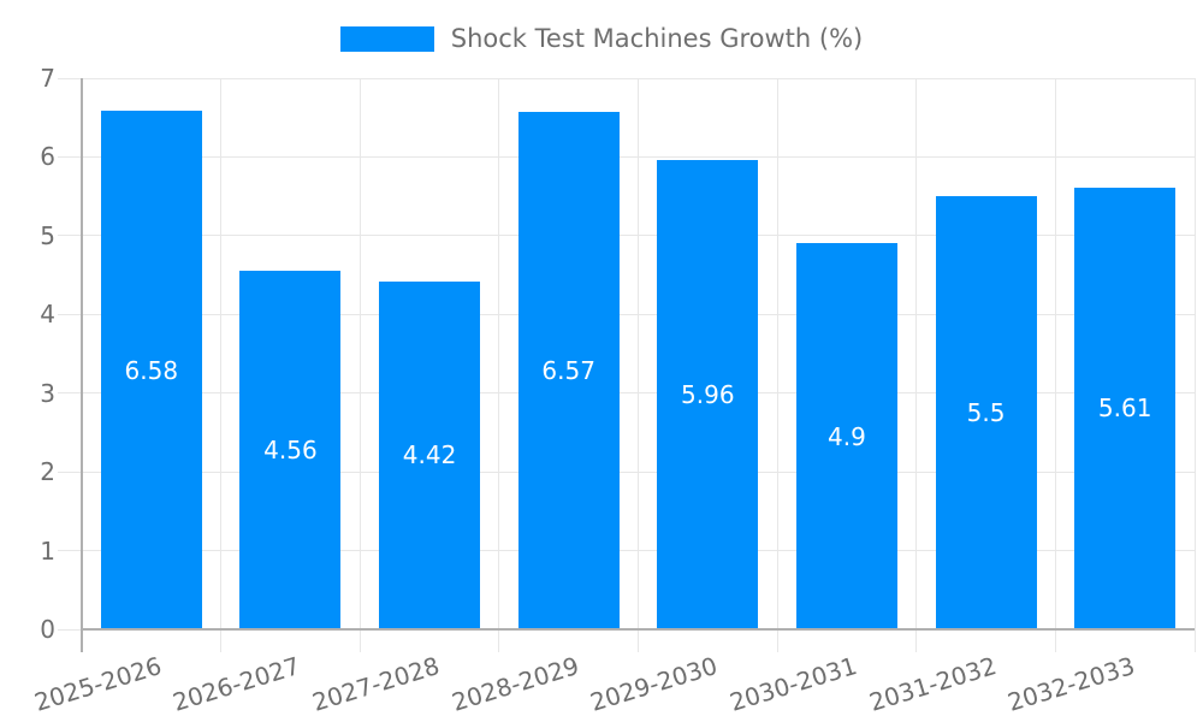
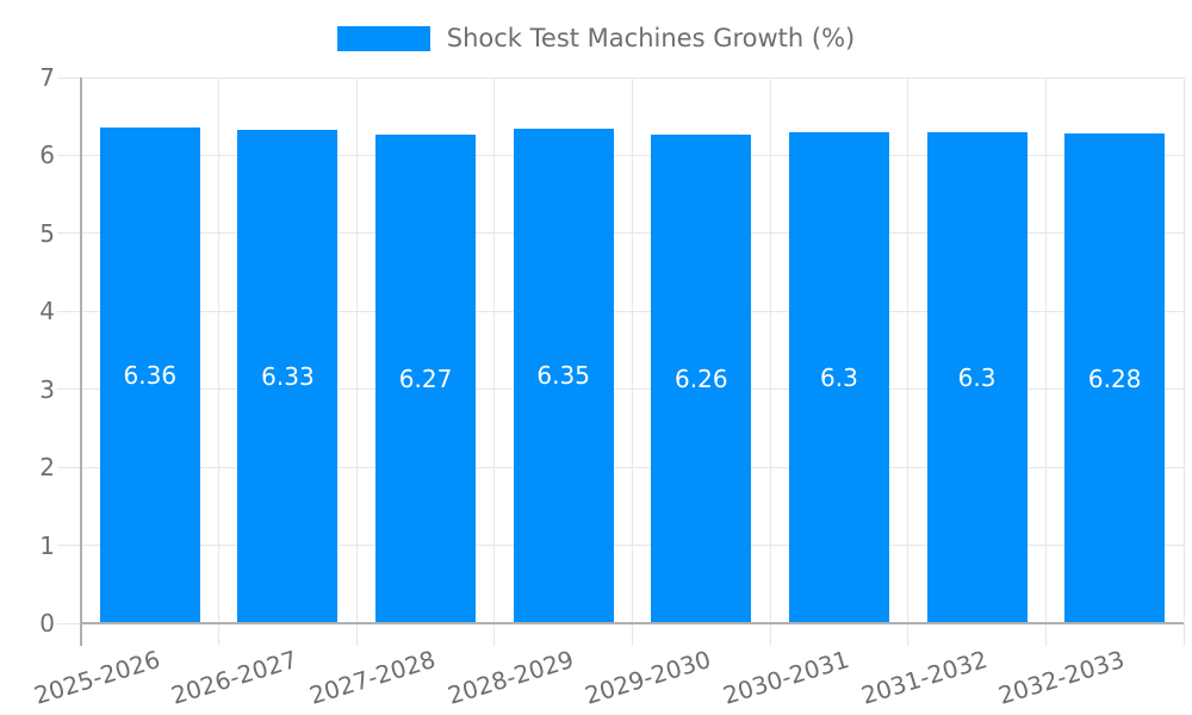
2025-2026: 6.58 -> 6.36
2026-2027: 4.56 -> 6.33
2027-2028: 4.42 -> 6.27
2028-2029: 6.57 -> 6.35
2029-2030: 5.96 -> 6.26
2030-2031: 4.9 -> 6.3
2031-2032: 5.5 -> 6.3
2032-2033: 5.61 -> 6.28
